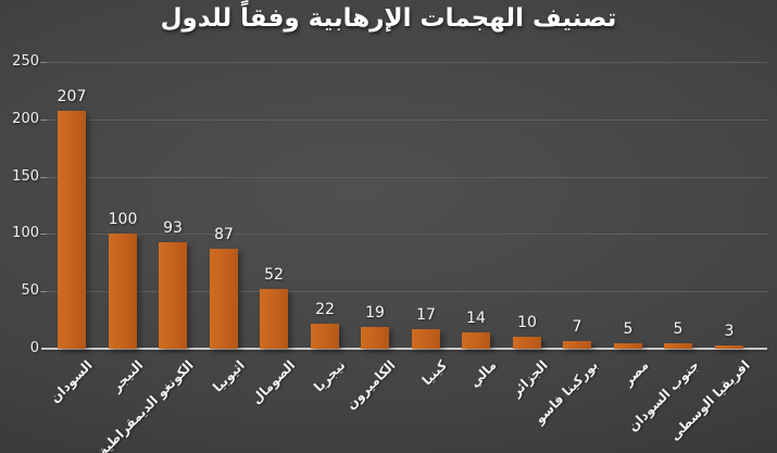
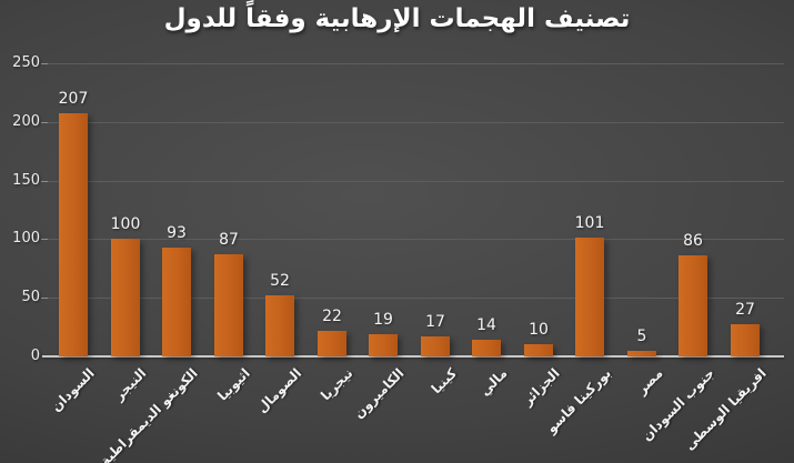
بوركينا فاسو: 7 -> 101
جنوب السودان: 5 -> 86
افريقيا الوسطى: 3 -> 27
